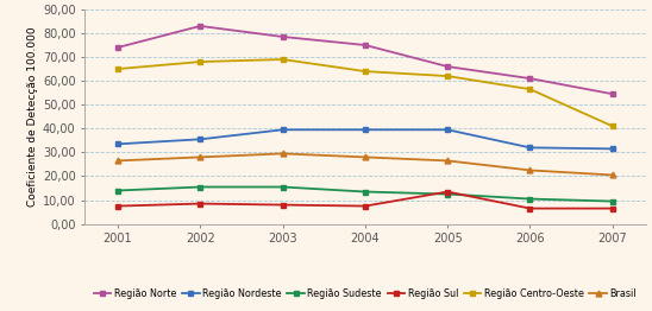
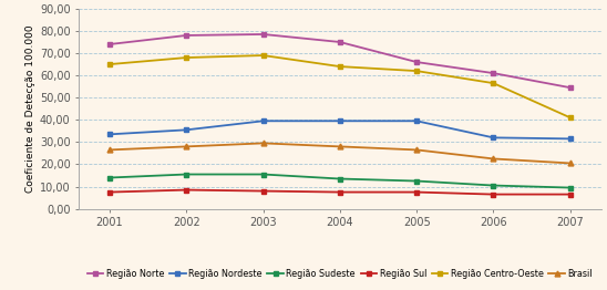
Região Norte/2002: 83,0 -> 78,0
Região Sul/2005: 13,5 -> 7,5
